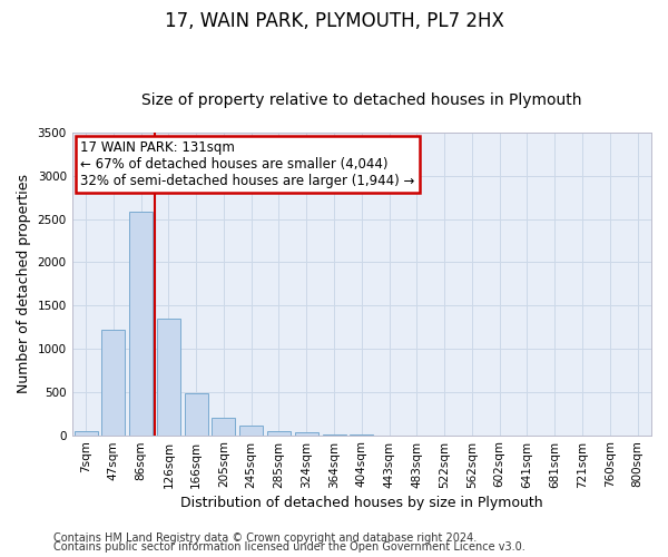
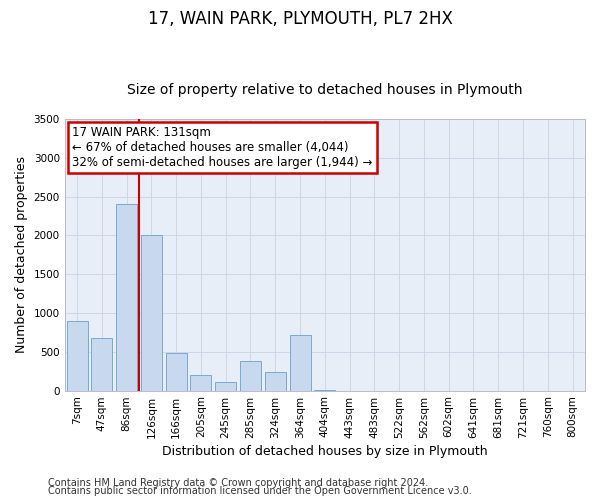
7sqm: 50 -> 900
47sqm: 1220 -> 680
86sqm: 2580 -> 2400
126sqm: 1350 -> 2000
285sqm: 50 -> 380
324sqm: 30 -> 240
364sqm: 10 -> 720
